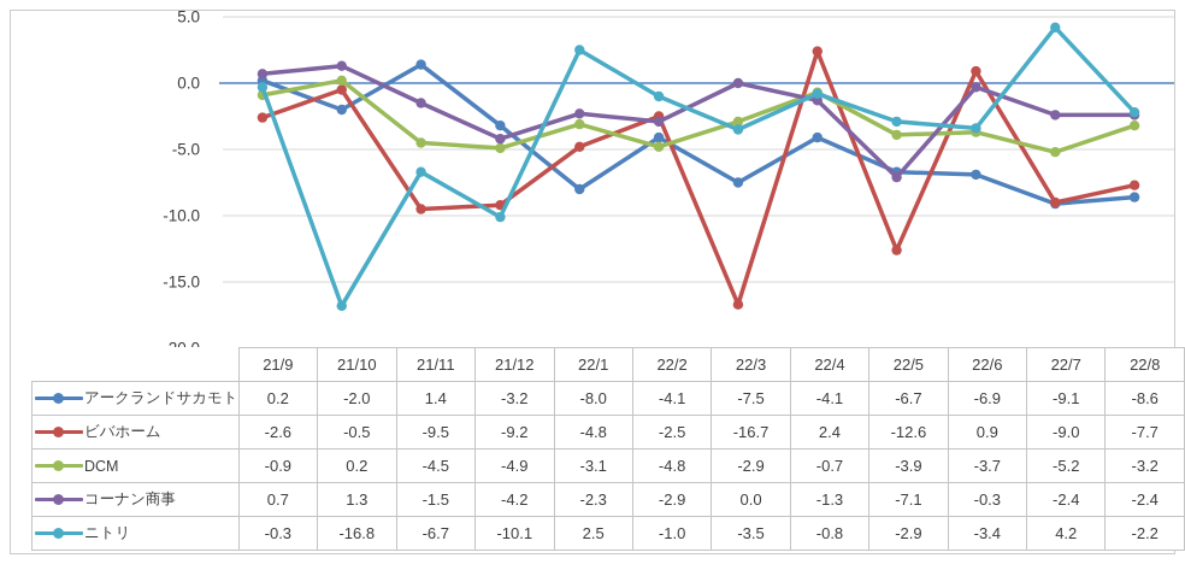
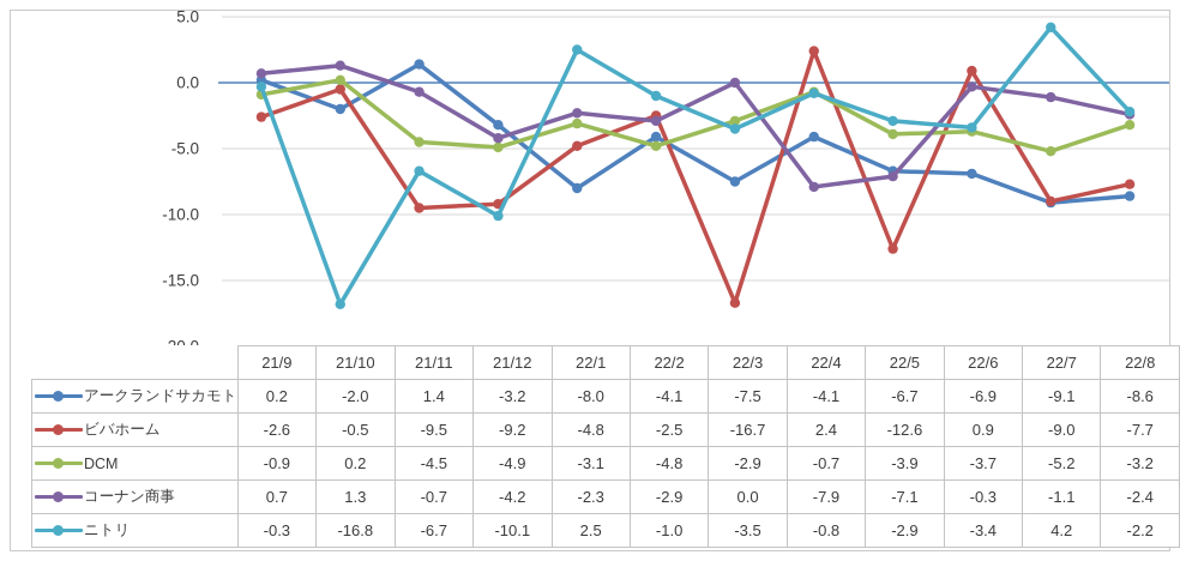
コーナン商事/21/11: -1.5 -> -0.7
コーナン商事/22/4: -1.3 -> -7.9
コーナン商事/22/7: -2.4 -> -1.1
